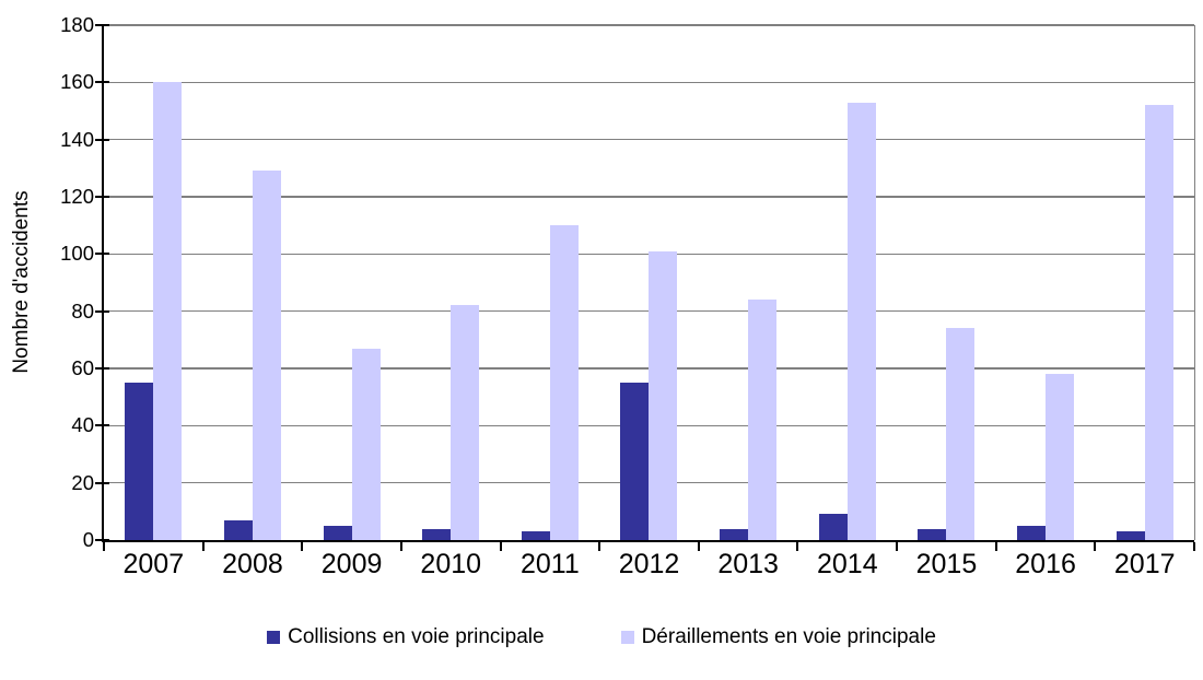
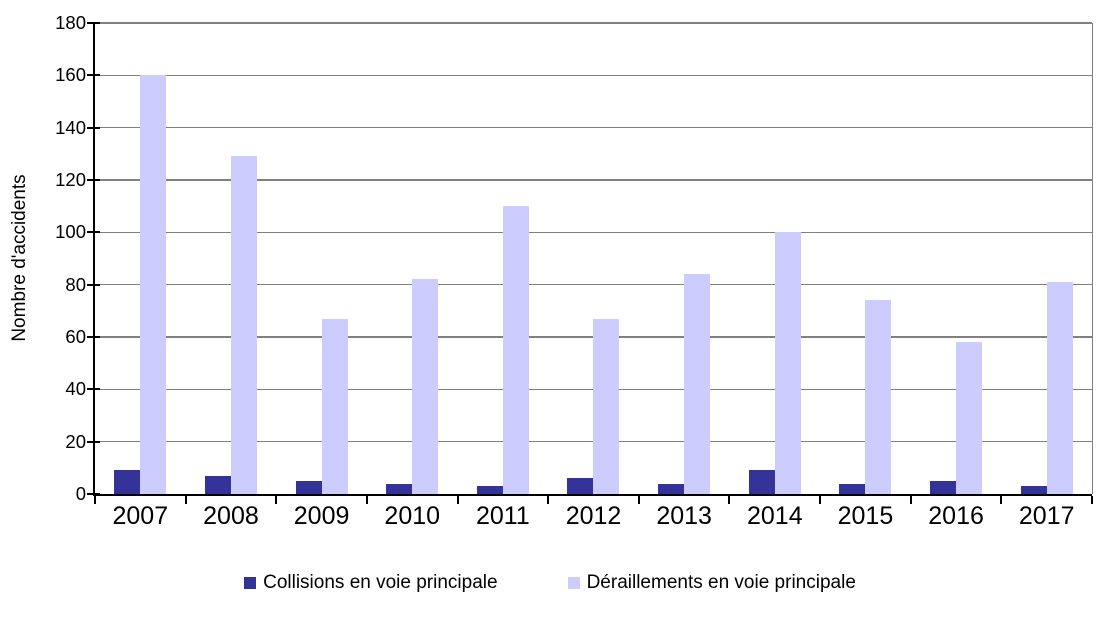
Collisions en voie principale/2007: 55 -> 9
Collisions en voie principale/2012: 55 -> 6
Déraillements en voie principale/2012: 101 -> 67
Déraillements en voie principale/2014: 153 -> 100
Déraillements en voie principale/2017: 152 -> 81
